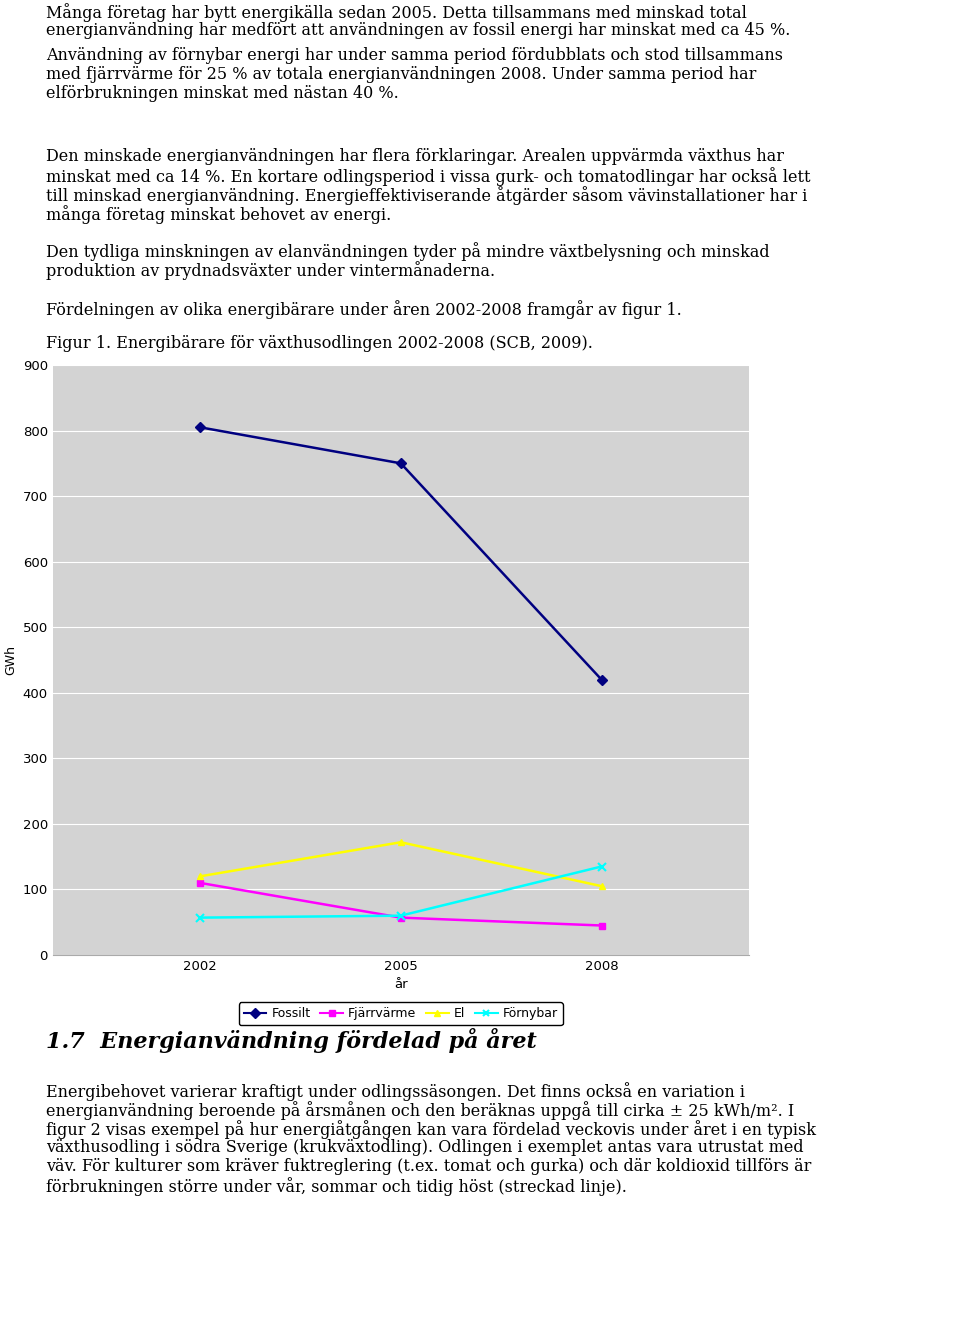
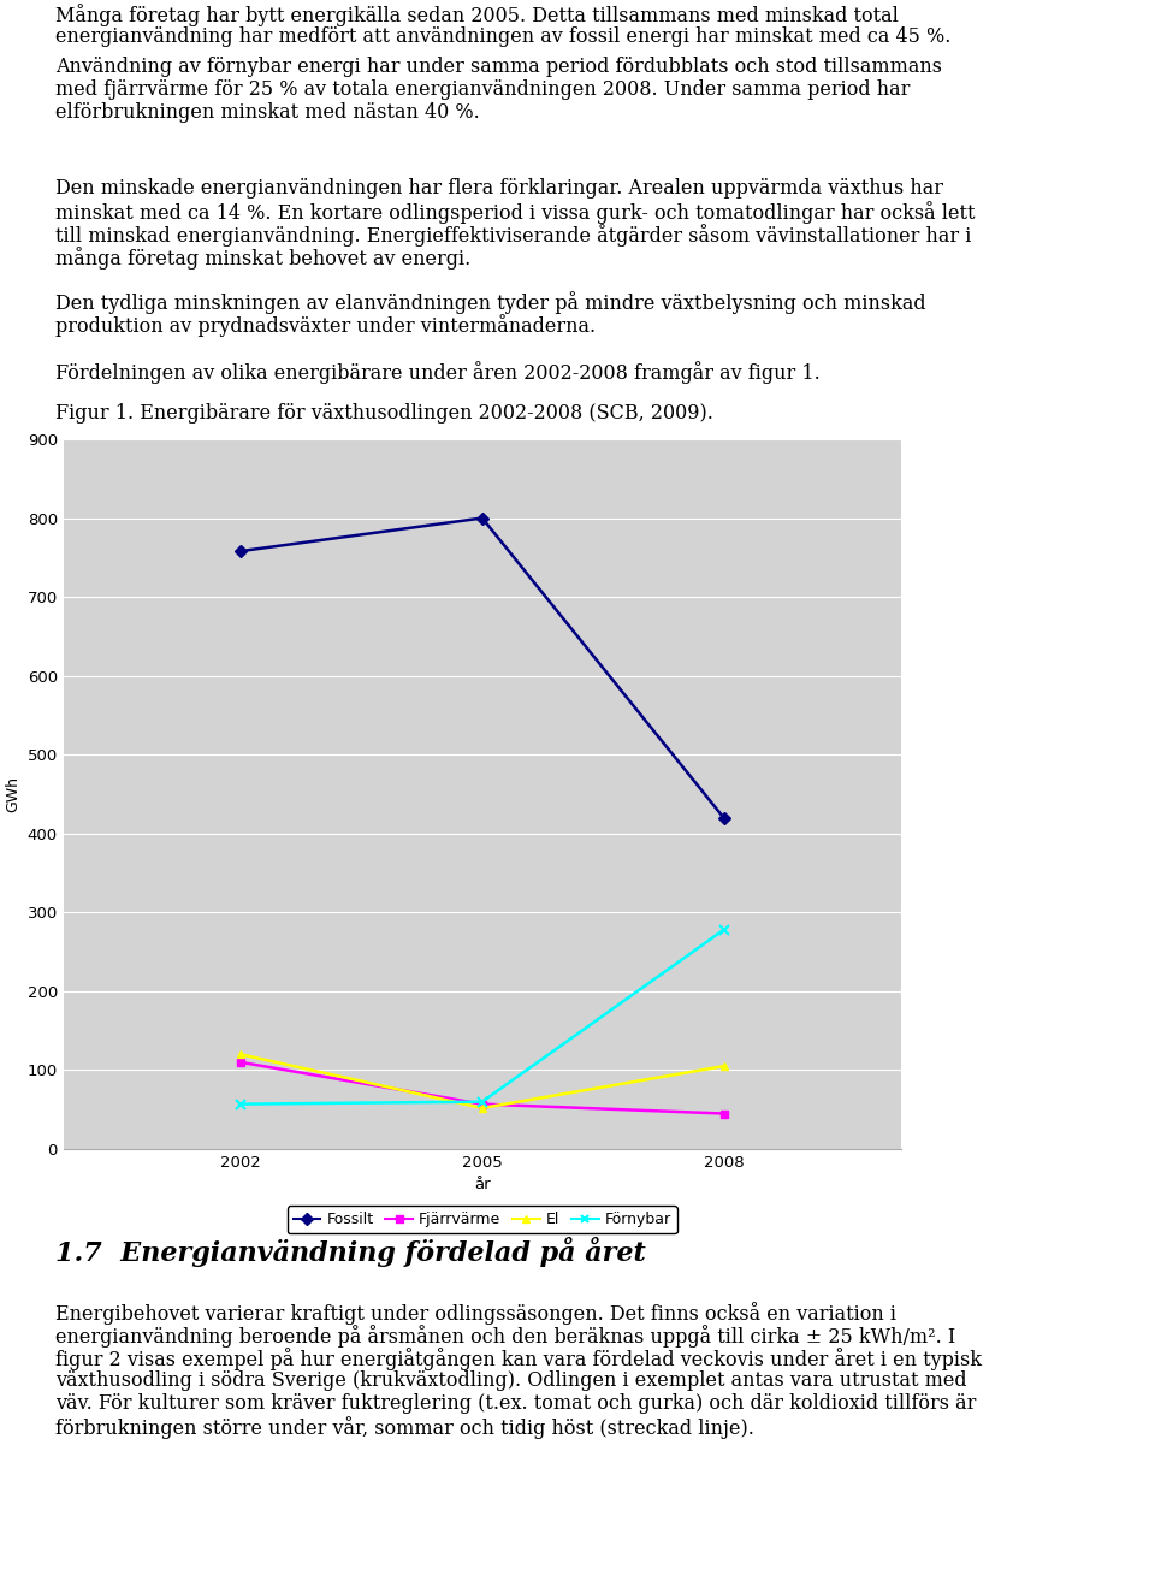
Fossilt/2002: 805 -> 758
Fossilt/2005: 750 -> 800
El/2005: 172 -> 52
Förnybar/2008: 135 -> 278
